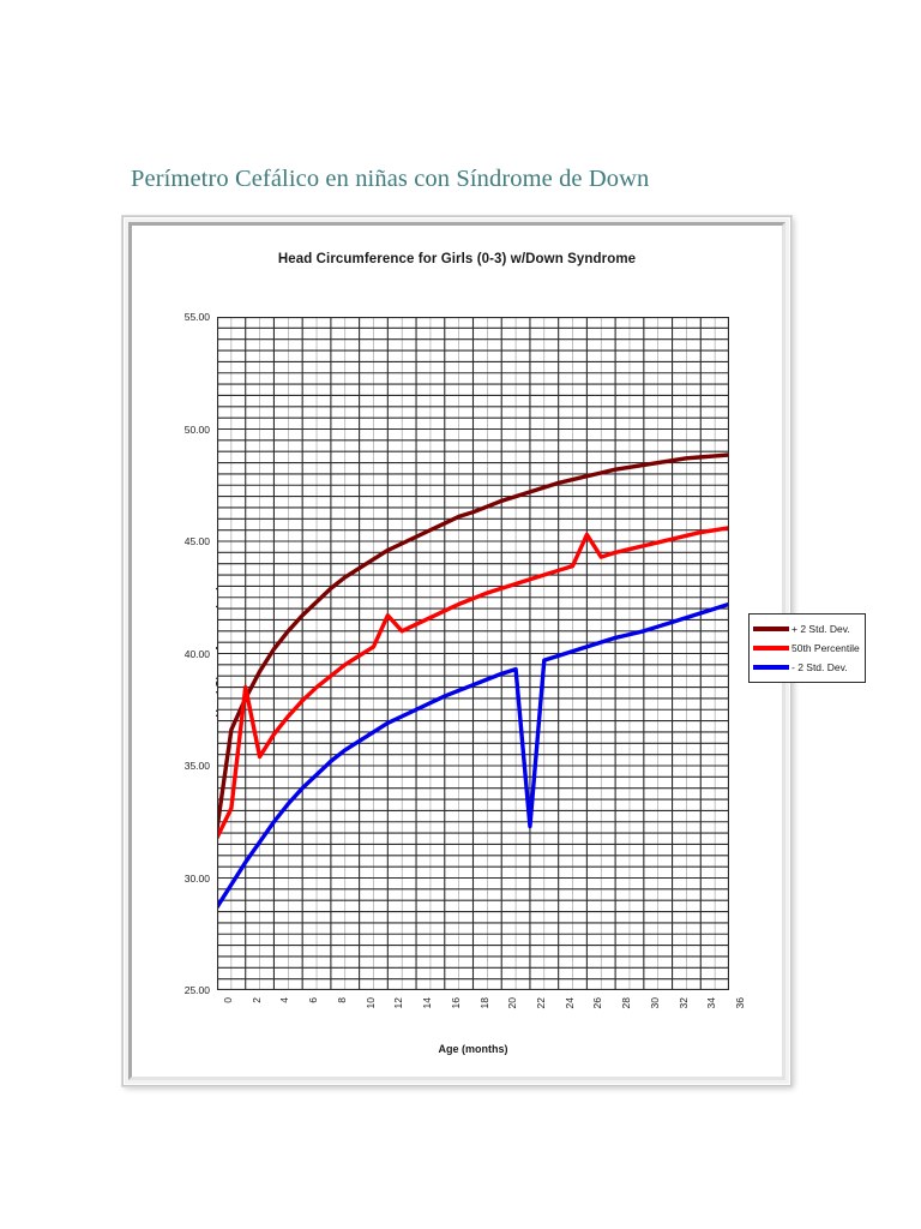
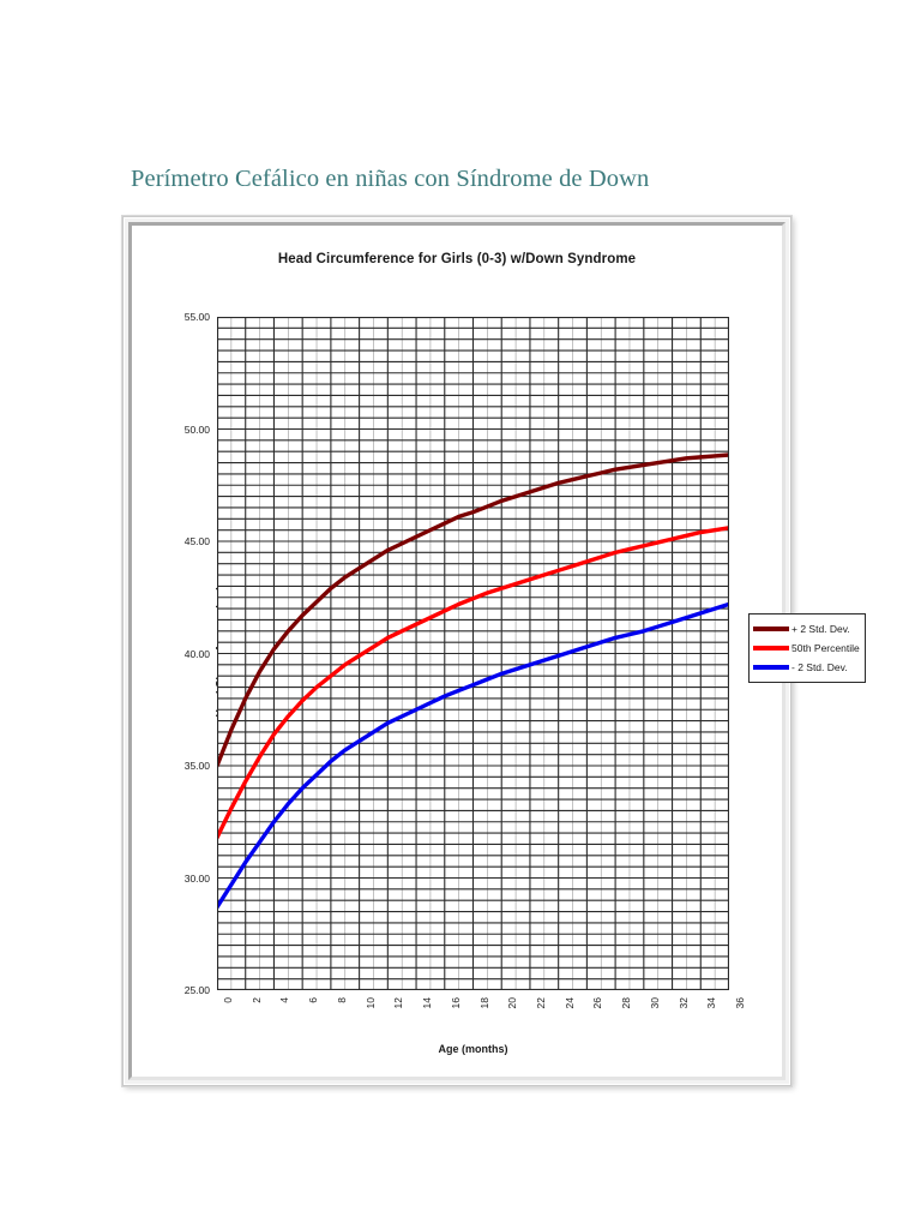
+ 2 Std. Dev./0: 32.2 -> 35.0
50th Percentile/2: 38.5 -> 34.3
50th Percentile/12: 41.7 -> 40.7
- 2 Std. Dev./22: 32.3 -> 39.5
50th Percentile/26: 45.3 -> 44.1
